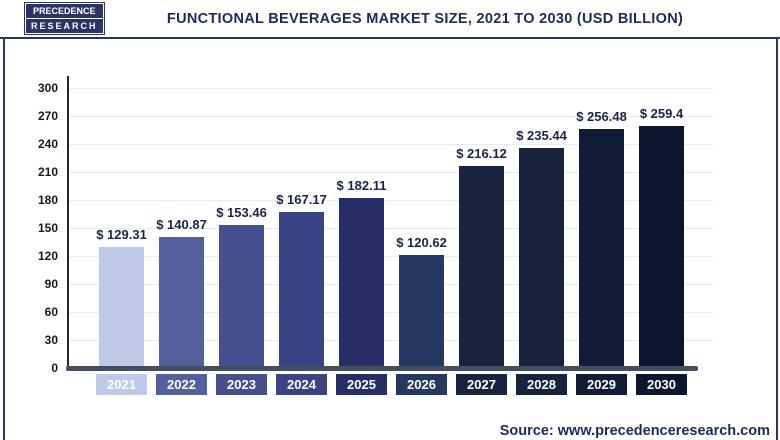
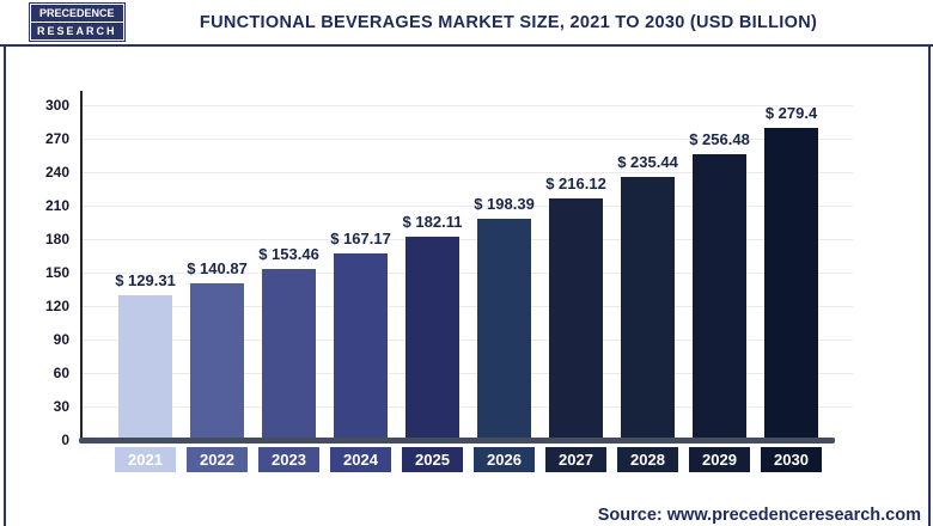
2026: 120.62 -> 198.39
2030: 259.4 -> 279.4
